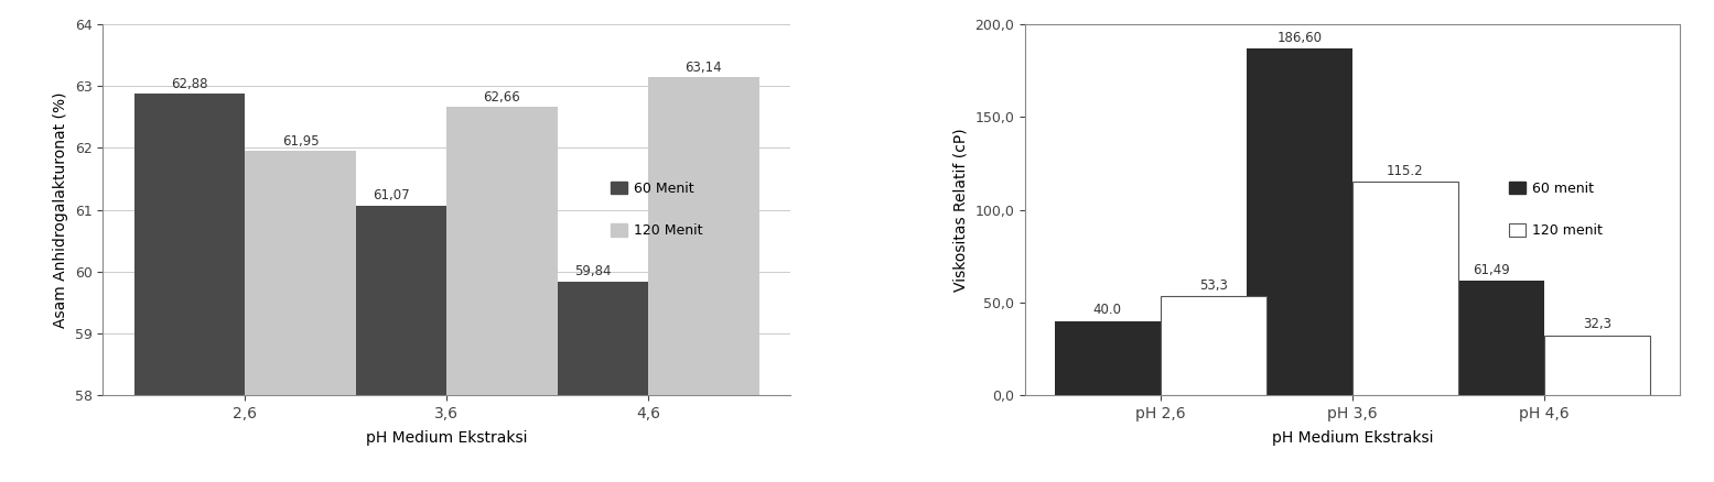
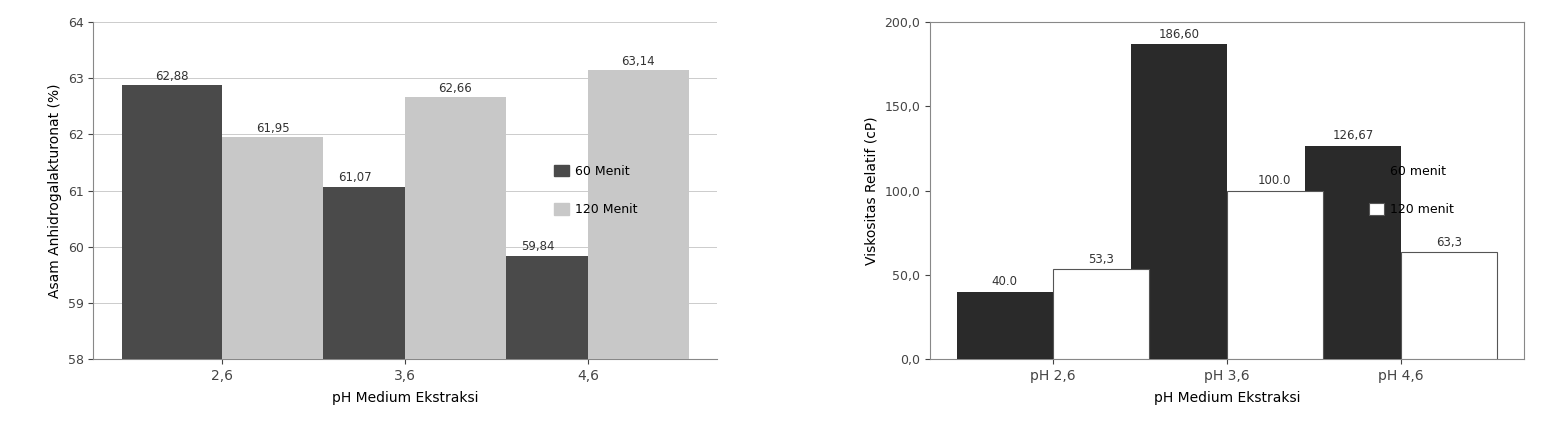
120 menit/pH 3,6: 115.2 -> 100.0
60 menit/pH 4,6: 61,49 -> 126,67
120 menit/pH 4,6: 32,3 -> 63,3
